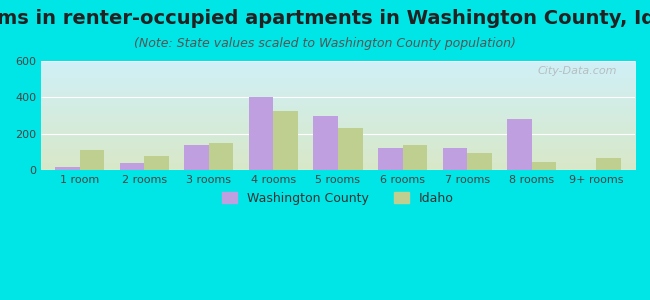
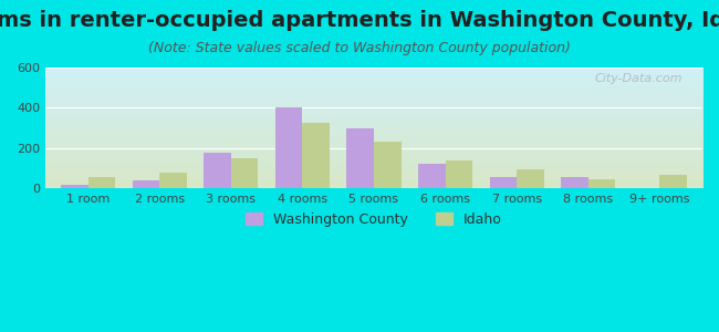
Idaho/1 room: 110 -> 60
Washington County/3 rooms: 140 -> 180
Washington County/7 rooms: 120 -> 60
Washington County/8 rooms: 280 -> 60
